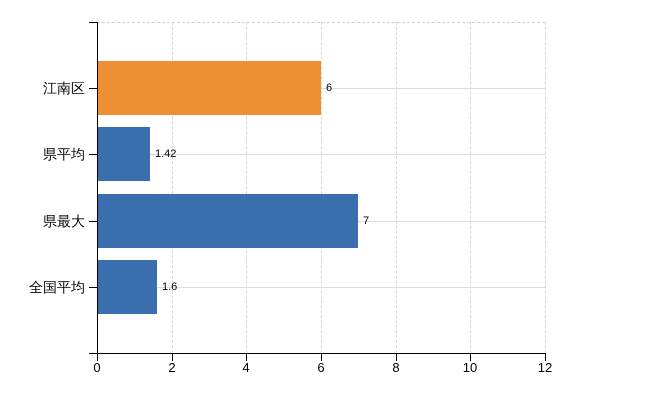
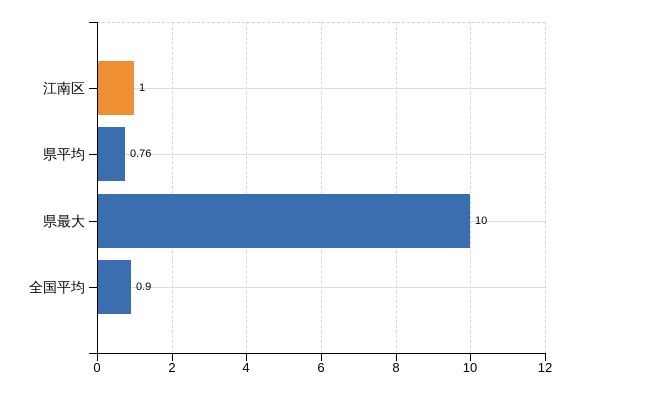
江南区: 6 -> 1
県平均: 1.42 -> 0.76
県最大: 7 -> 10
全国平均: 1.6 -> 0.9
